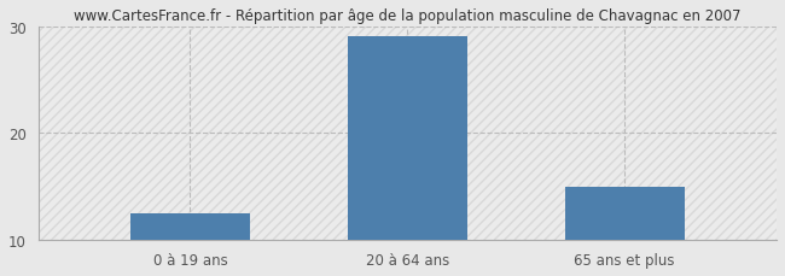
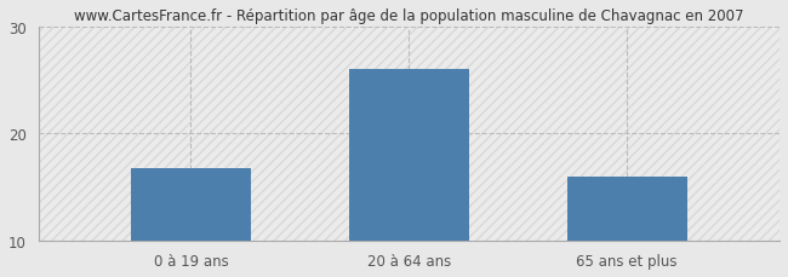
0 à 19 ans: 12.5 -> 16.8
20 à 64 ans: 29.0 -> 26.0
65 ans et plus: 15.0 -> 16.0
